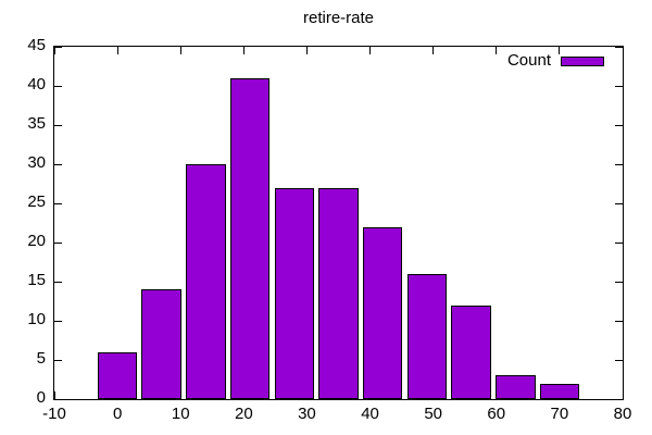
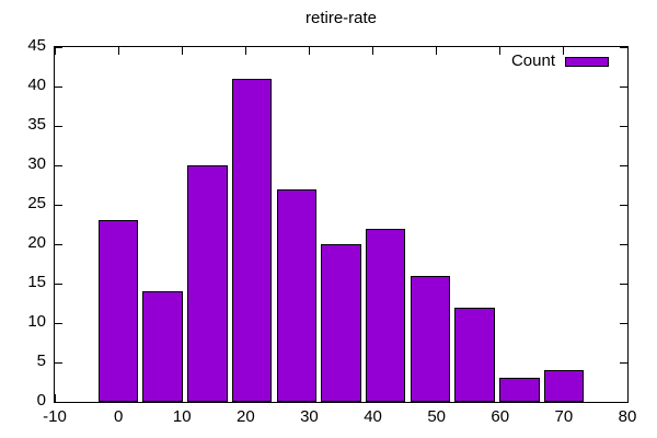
0: 6 -> 23
35: 27 -> 20
70: 2 -> 4
